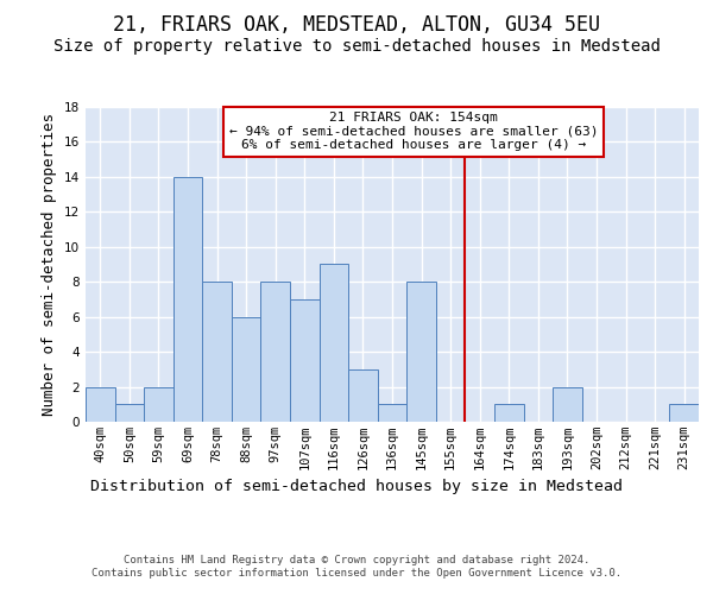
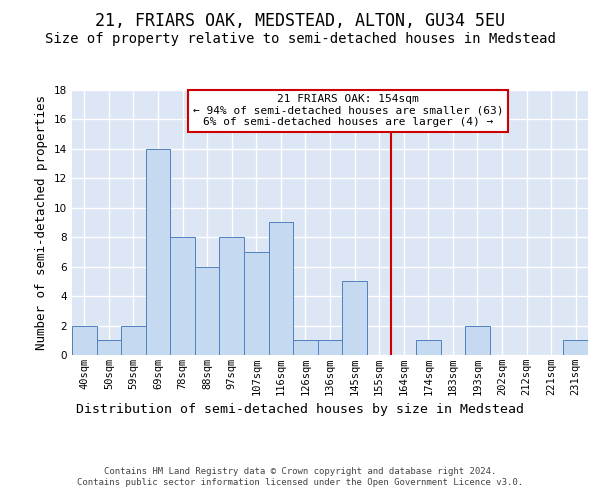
126sqm: 3 -> 1
145sqm: 8 -> 5
